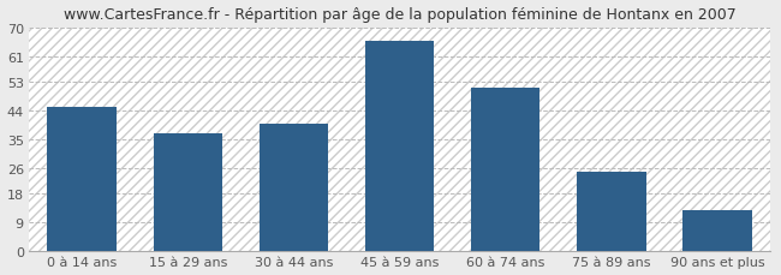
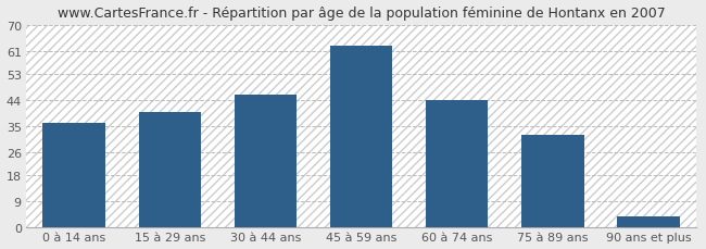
0 à 14 ans: 45 -> 36
15 à 29 ans: 37 -> 40
30 à 44 ans: 40 -> 46
45 à 59 ans: 66 -> 63
60 à 74 ans: 51 -> 44
75 à 89 ans: 25 -> 32
90 ans et plus: 13 -> 4
